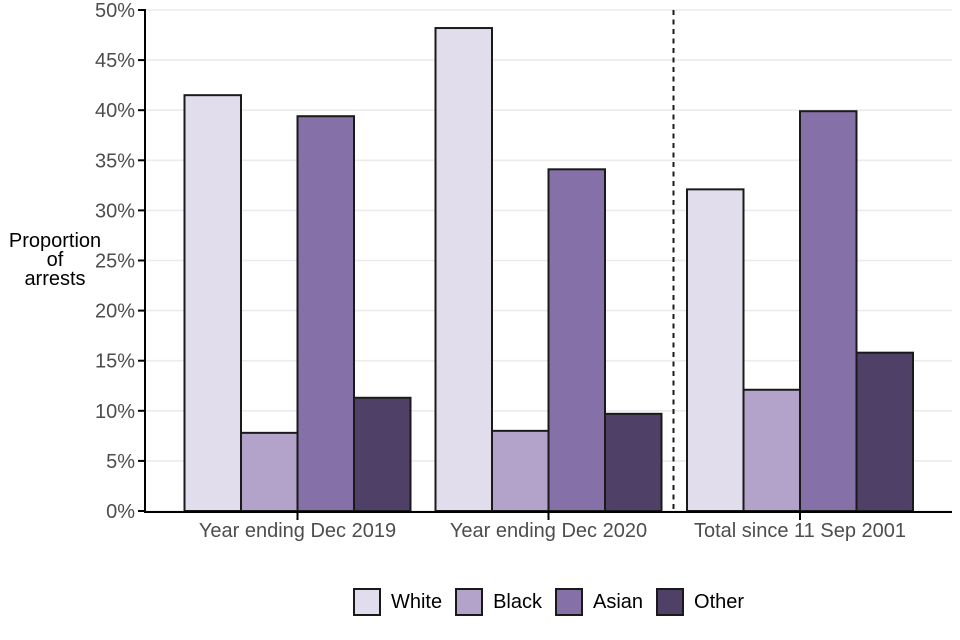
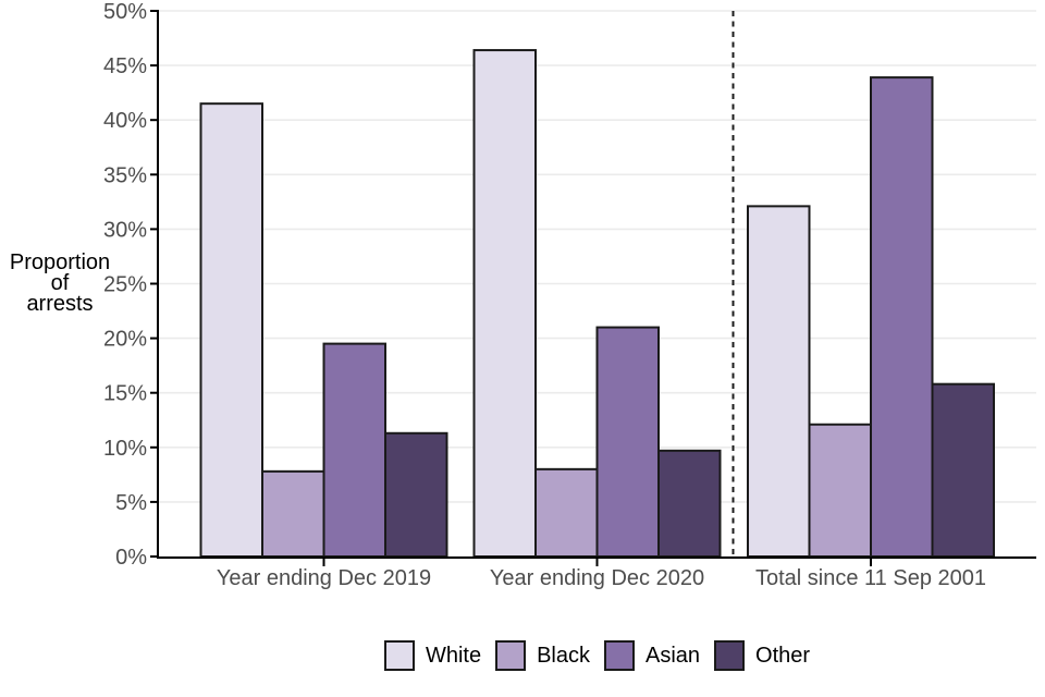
Asian/Year ending Dec 2019: 39.4% -> 19.5%
White/Year ending Dec 2020: 48.2% -> 46.4%
Asian/Year ending Dec 2020: 34.1% -> 21.0%
Asian/Total since 11 Sep 2001: 39.9% -> 43.9%
